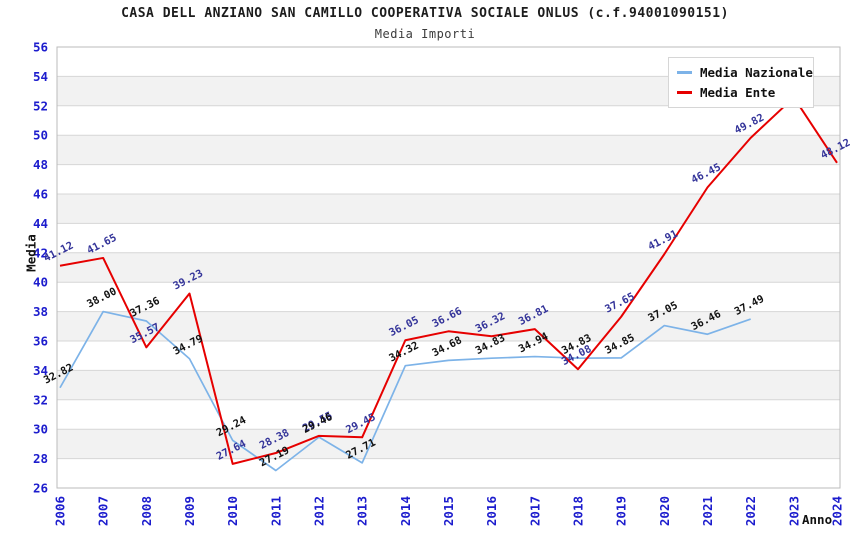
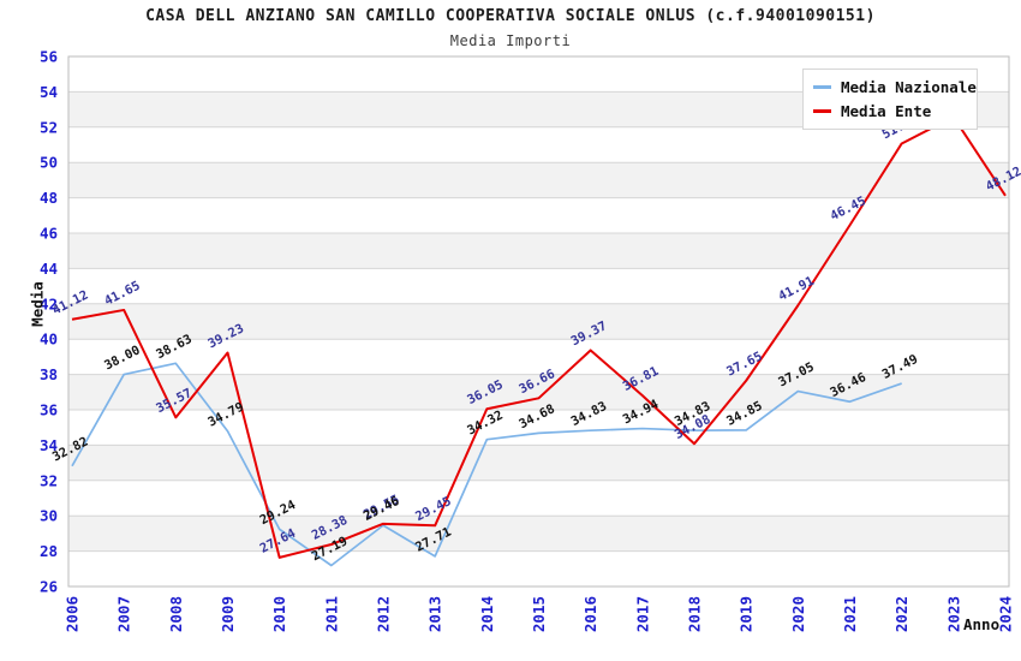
Media Nazionale/2008: 37.36 -> 38.63
Media Ente/2016: 36.32 -> 39.37
Media Ente/2022: 49.82 -> 51.07
